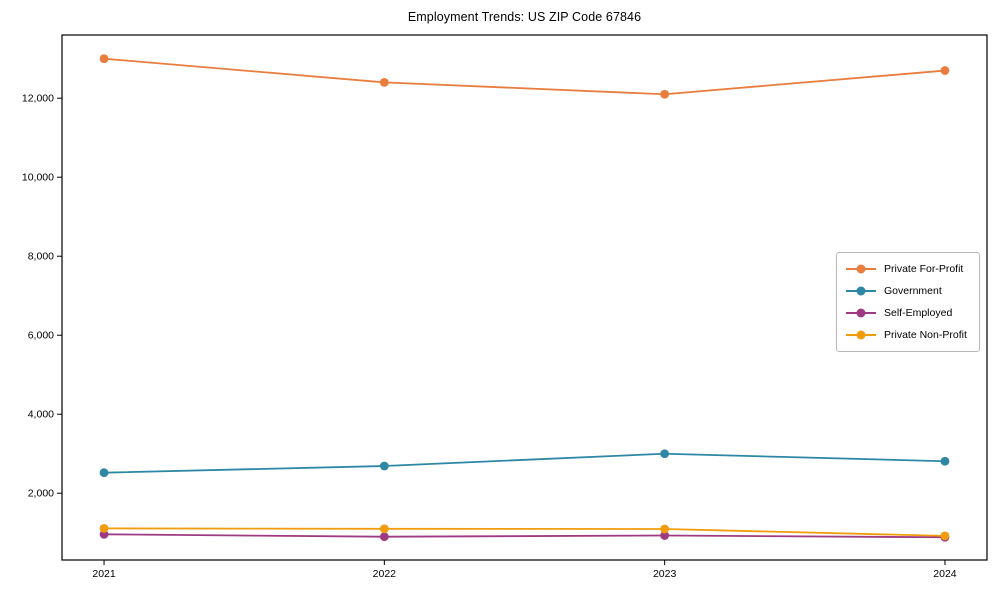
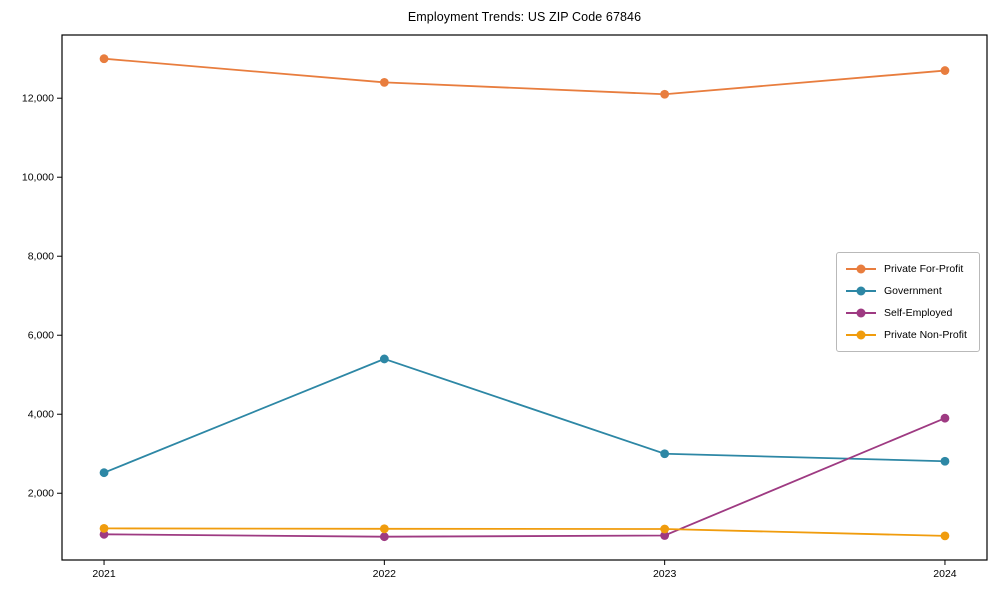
Government/2022: 2700 -> 5400
Self-Employed/2024: 900 -> 3900
